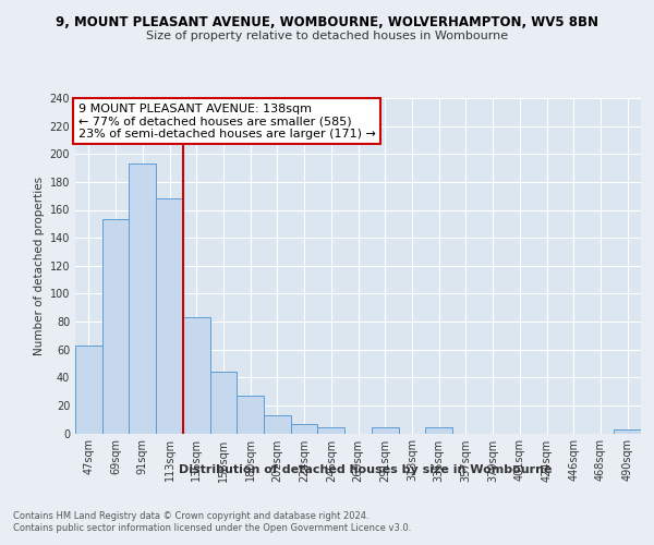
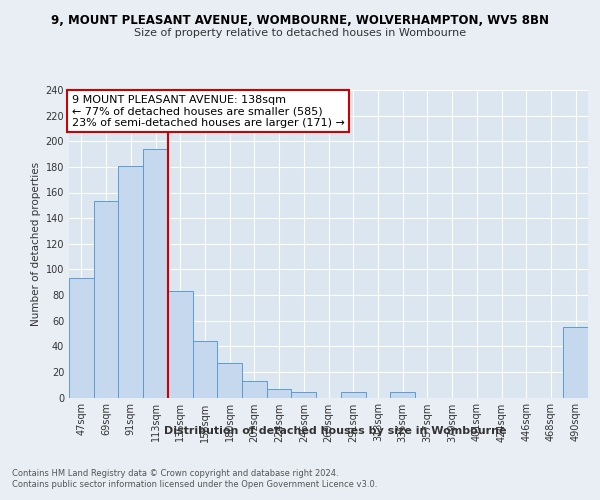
47sqm: 63 -> 93
91sqm: 193 -> 181
113sqm: 168 -> 194
490sqm: 3 -> 55
